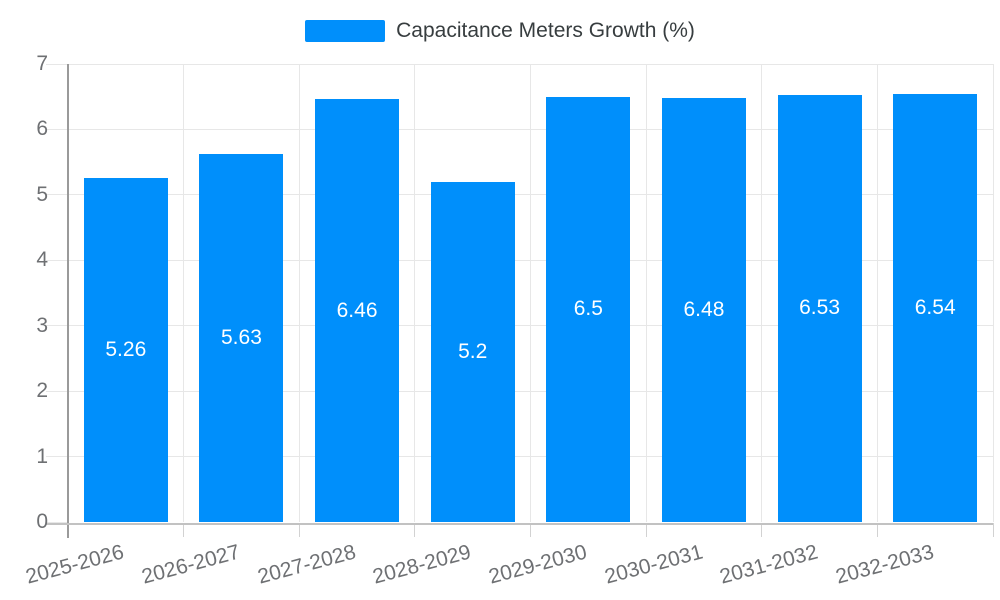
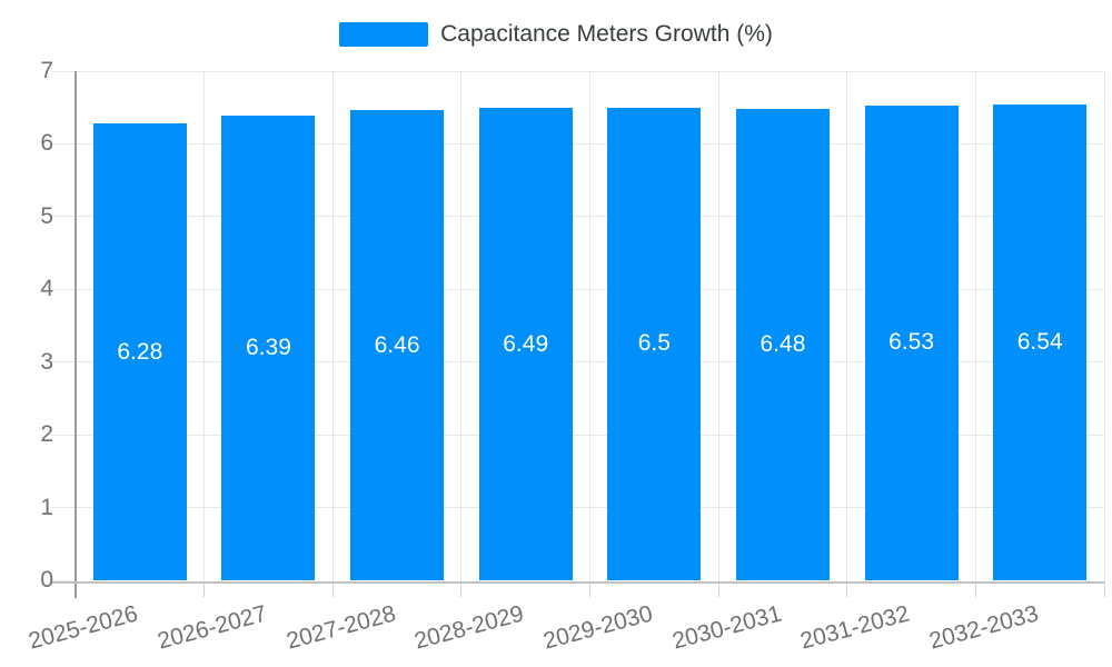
2025-2026: 5.26 -> 6.28
2026-2027: 5.63 -> 6.39
2028-2029: 5.2 -> 6.49
